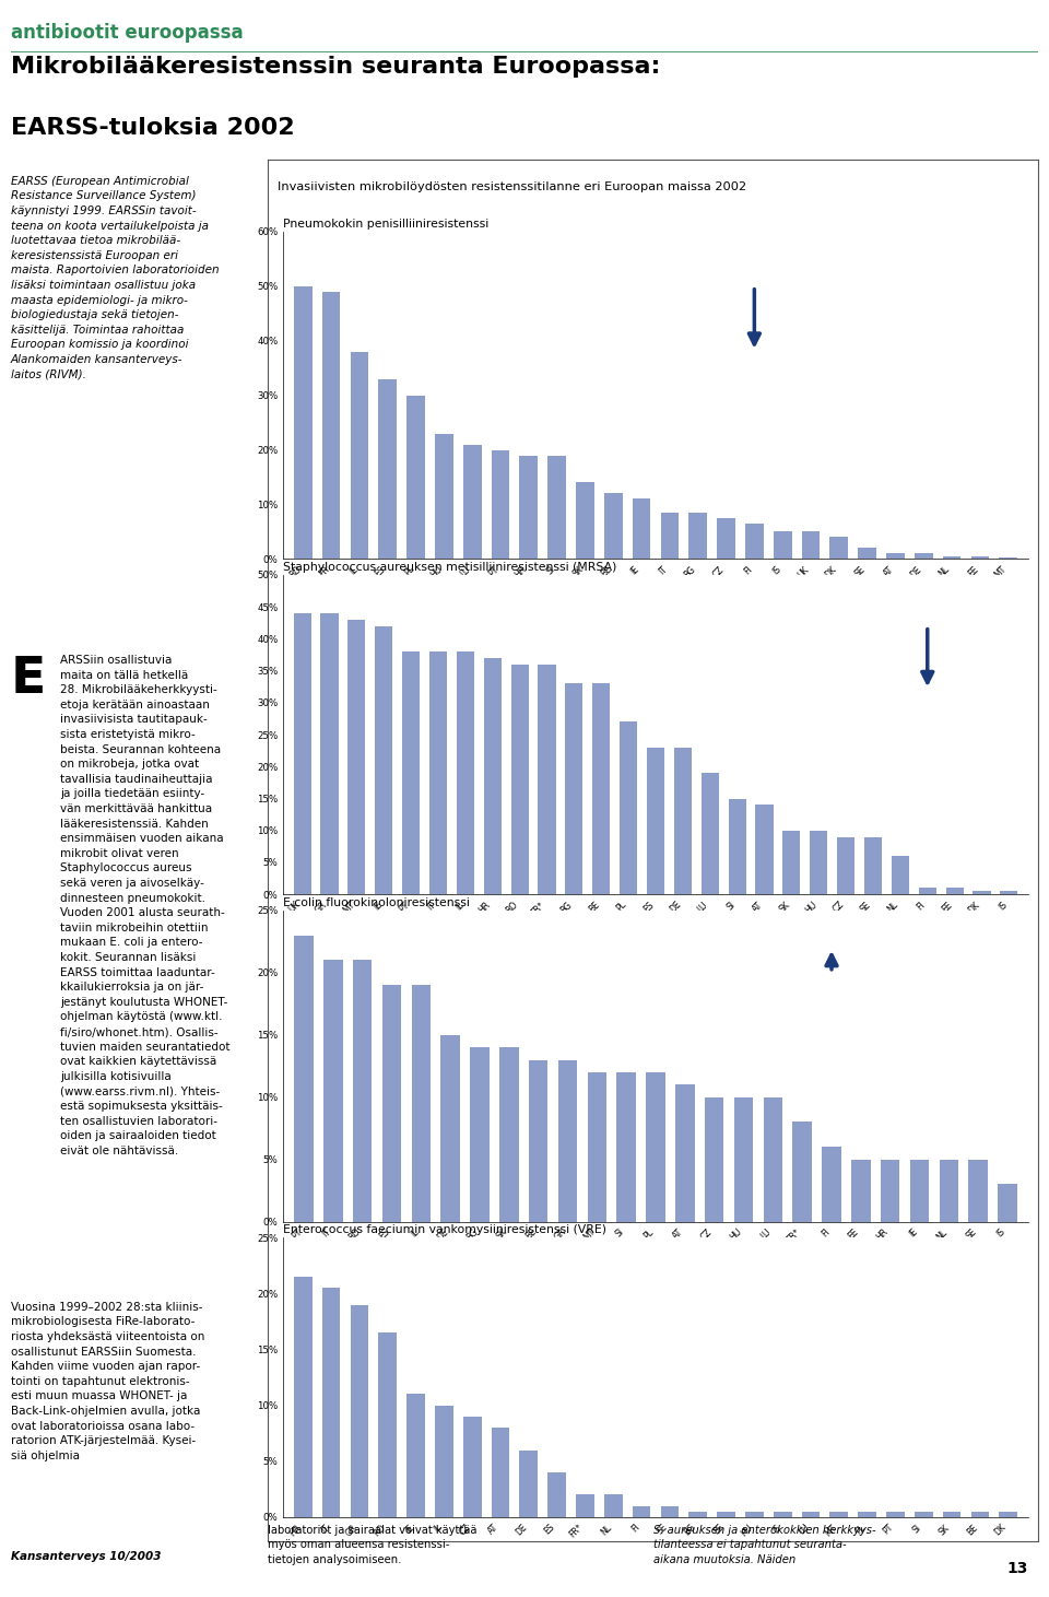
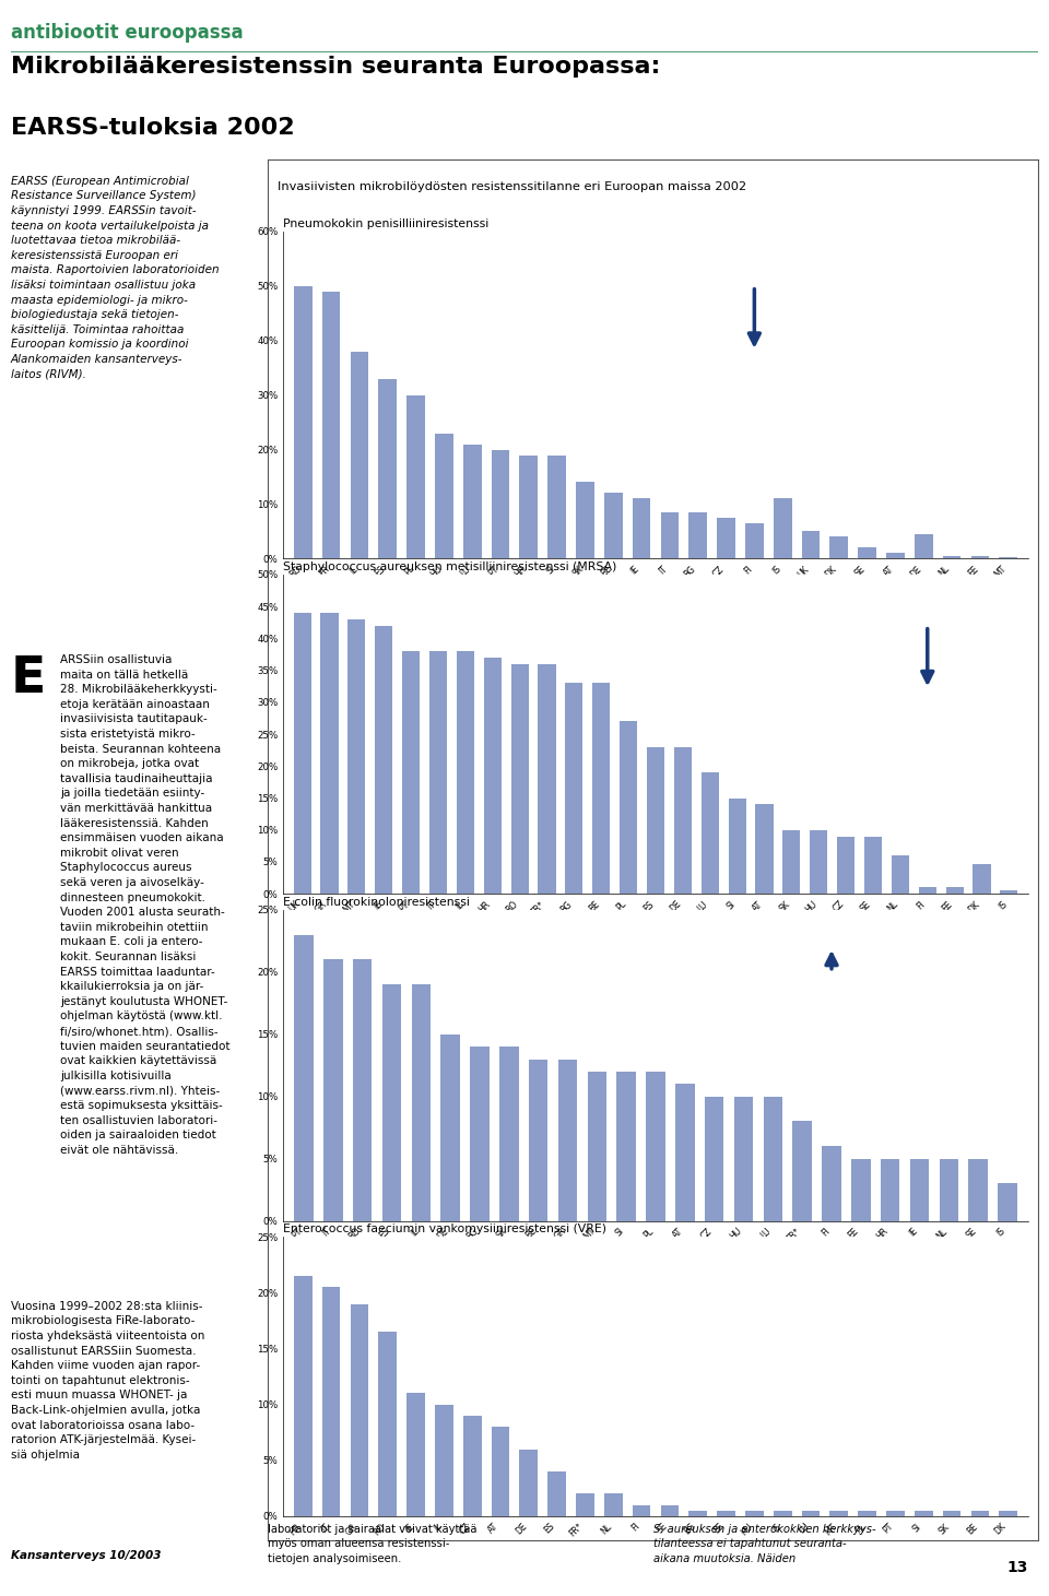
Pneumokokin penisilliiniresistenssi/IS: 5.0% -> 11.0%
Pneumokokin penisilliiniresistenssi/DE: 1.0% -> 4.5%
Staphylococcus aureuksen metisilliiniresistenssi (MRSA)/DK: 0.5% -> 4.6%
